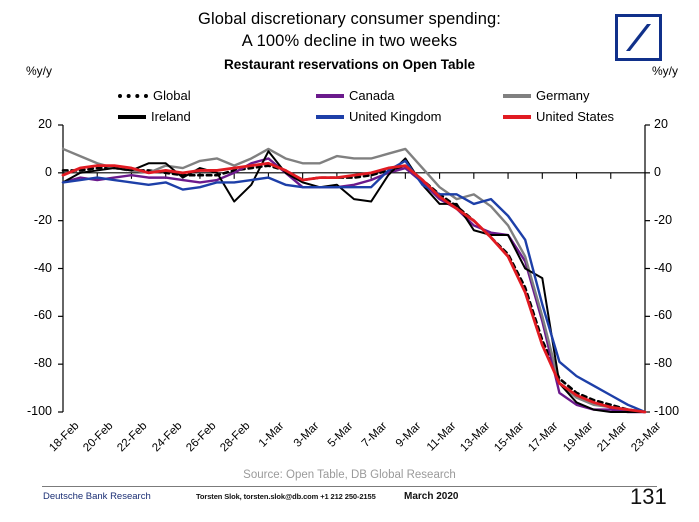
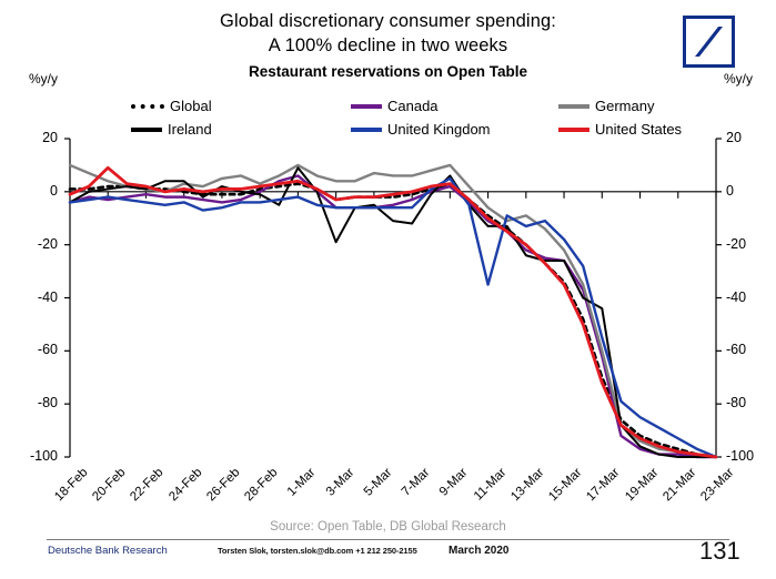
United States/20-Feb: 3 -> 9
Ireland/28-Feb: -12 -> -1
Ireland/3-Mar: -4 -> -19
United Kingdom/11-Mar: -9 -> -35
